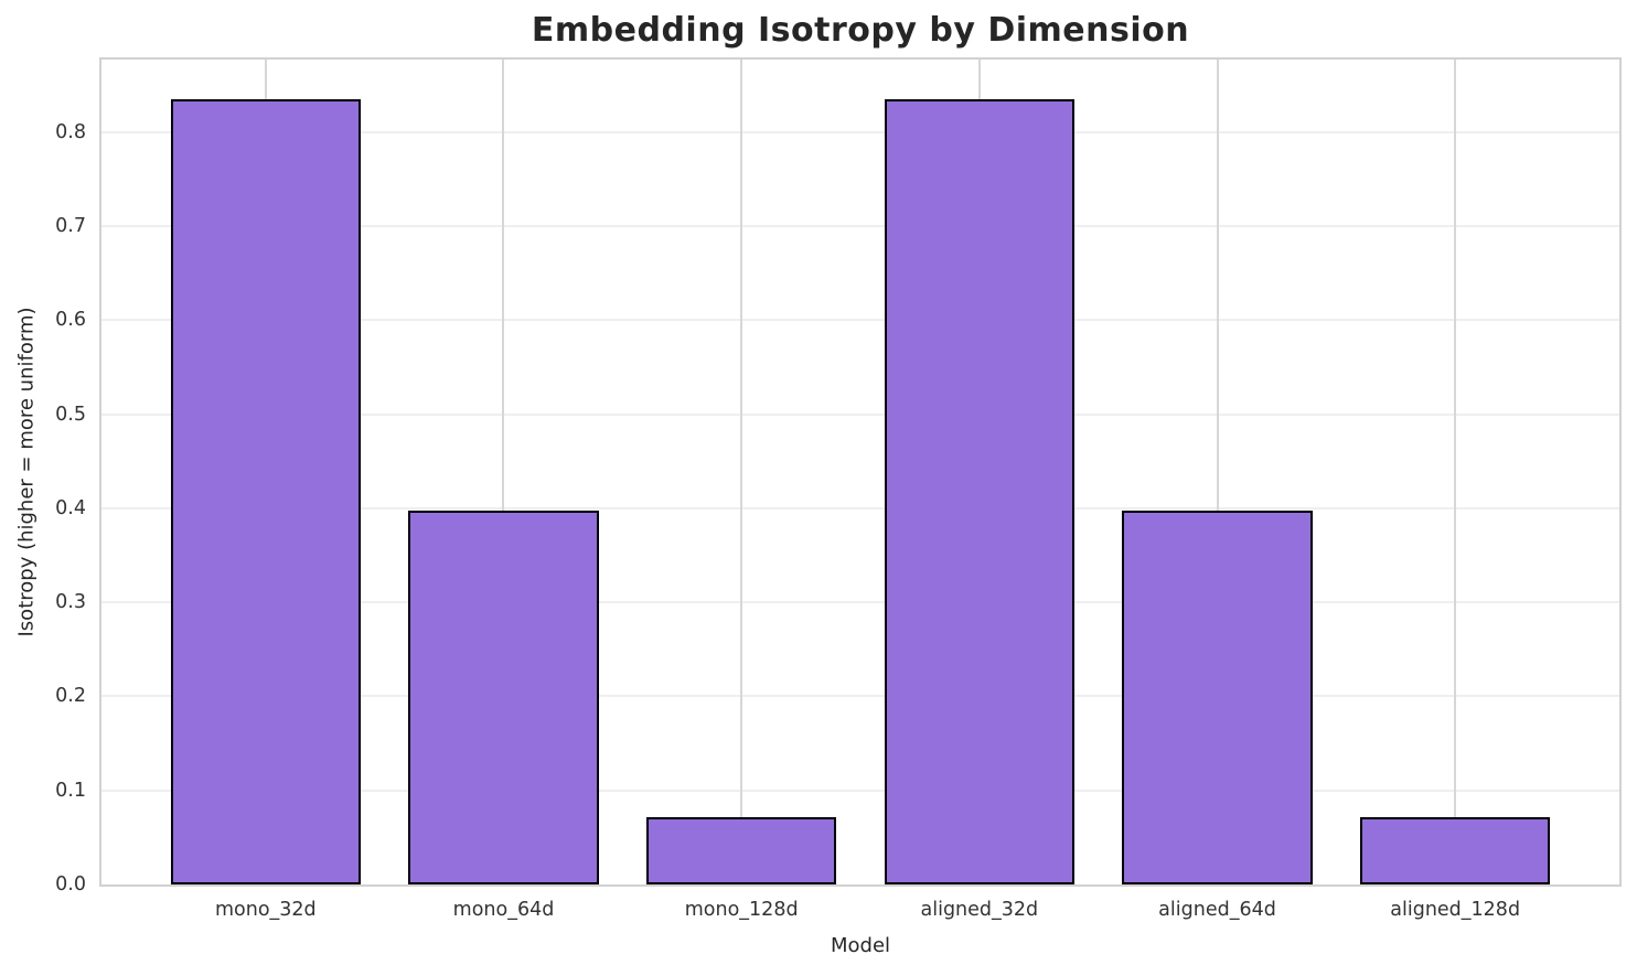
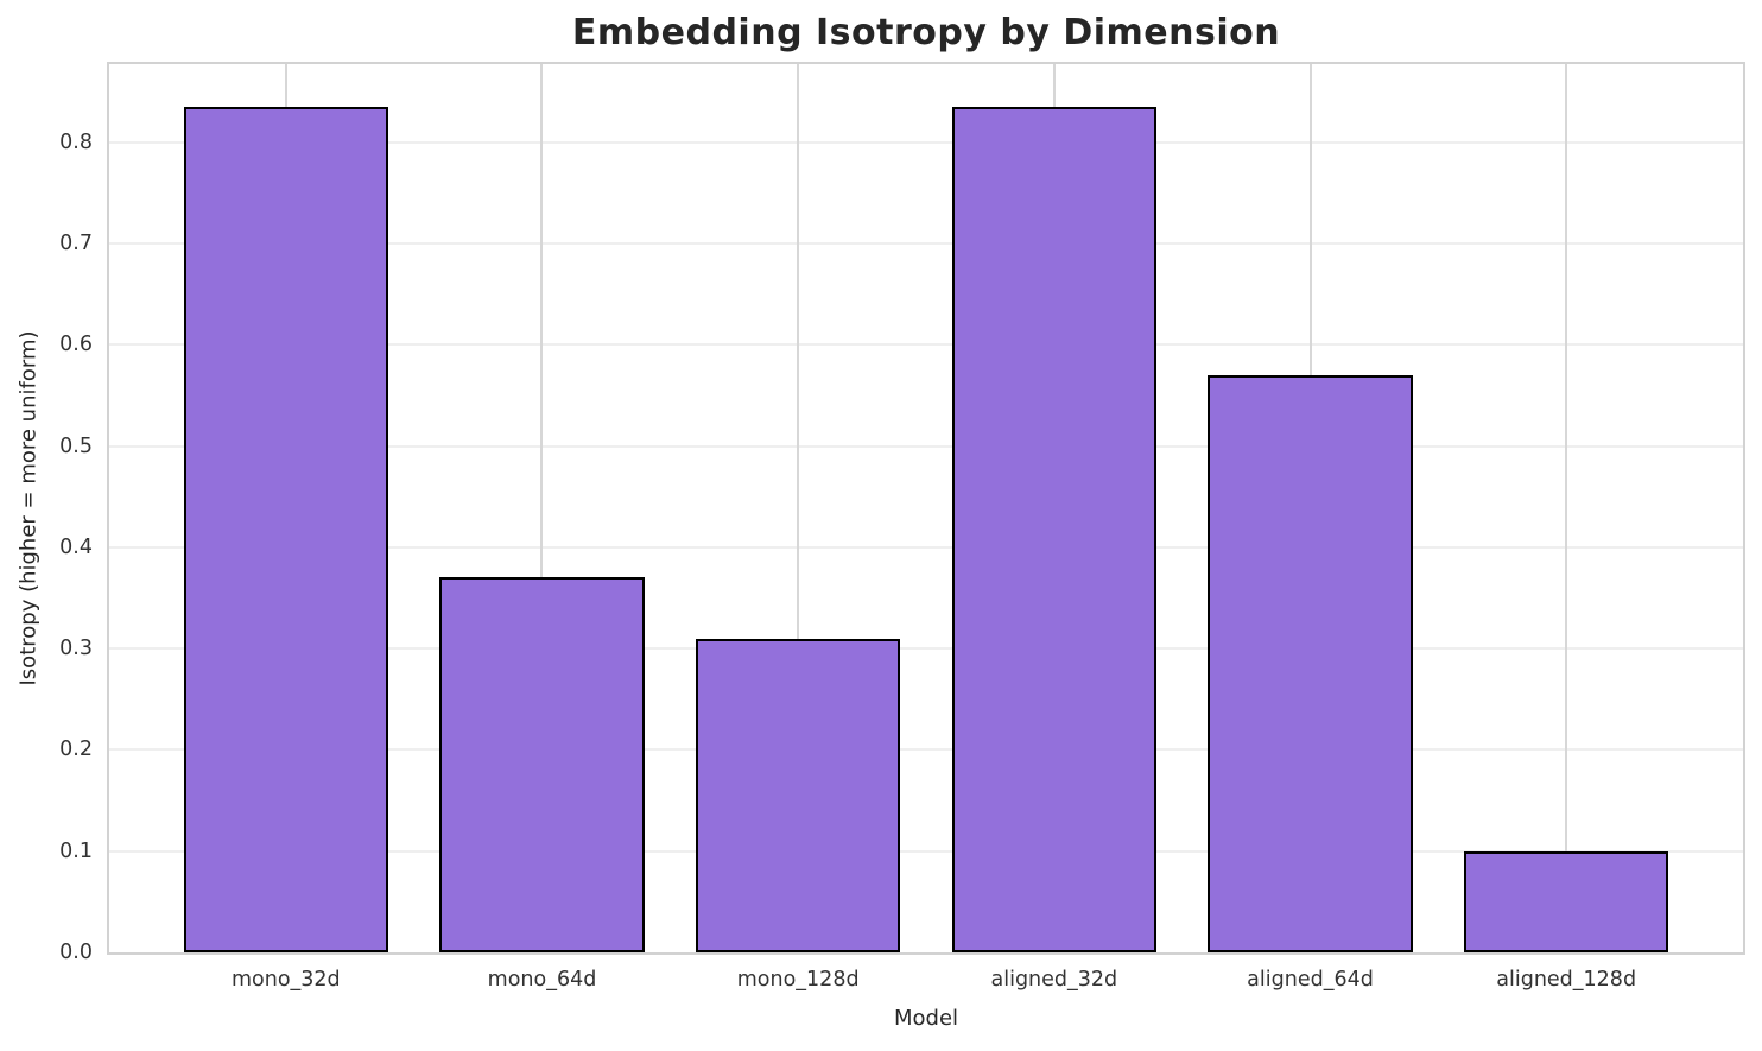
mono_64d: 0.40 -> 0.37
mono_128d: 0.07 -> 0.31
aligned_64d: 0.40 -> 0.57
aligned_128d: 0.07 -> 0.10
